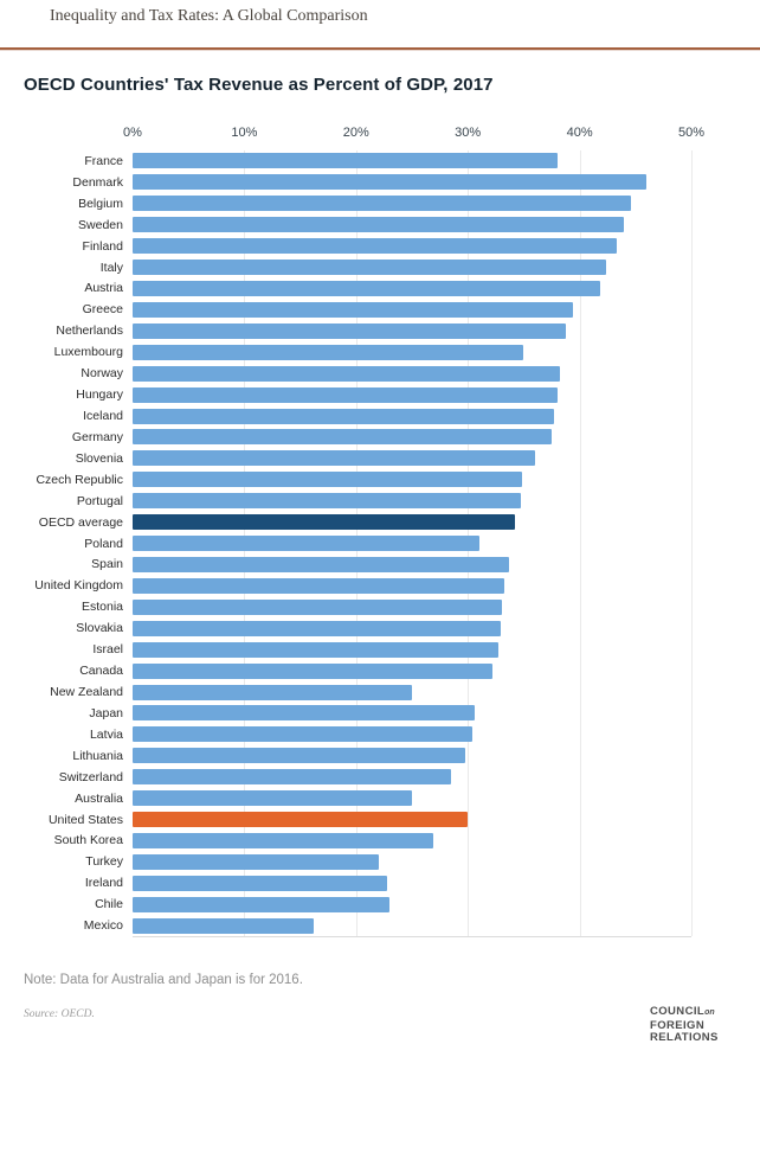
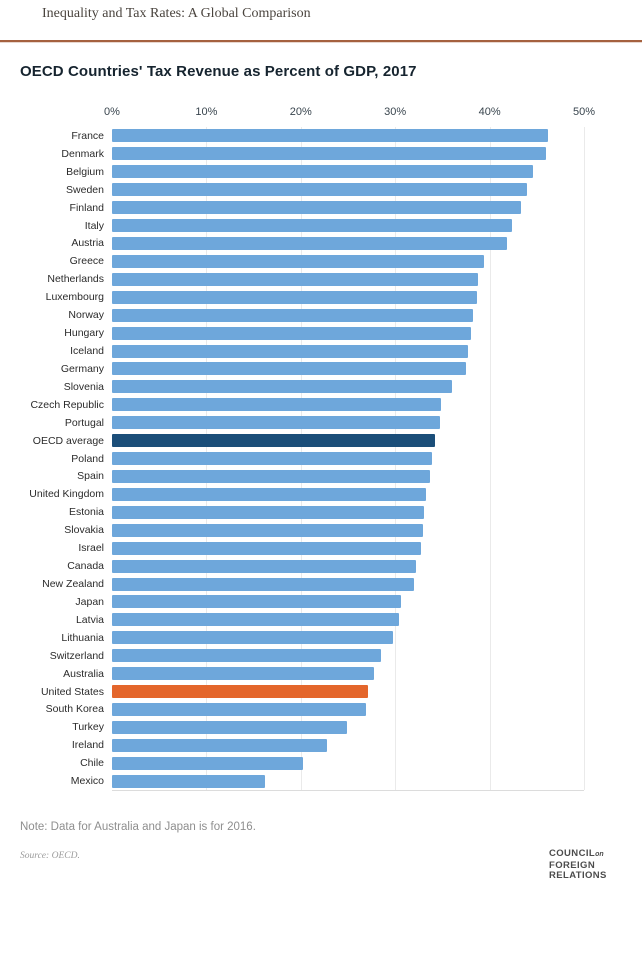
France: 38% -> 46%
Luxembourg: 35% -> 39%
Poland: 31% -> 34%
New Zealand: 25% -> 32%
Australia: 25% -> 28%
United States: 30% -> 27%
Turkey: 22% -> 25%
Chile: 23% -> 20%
